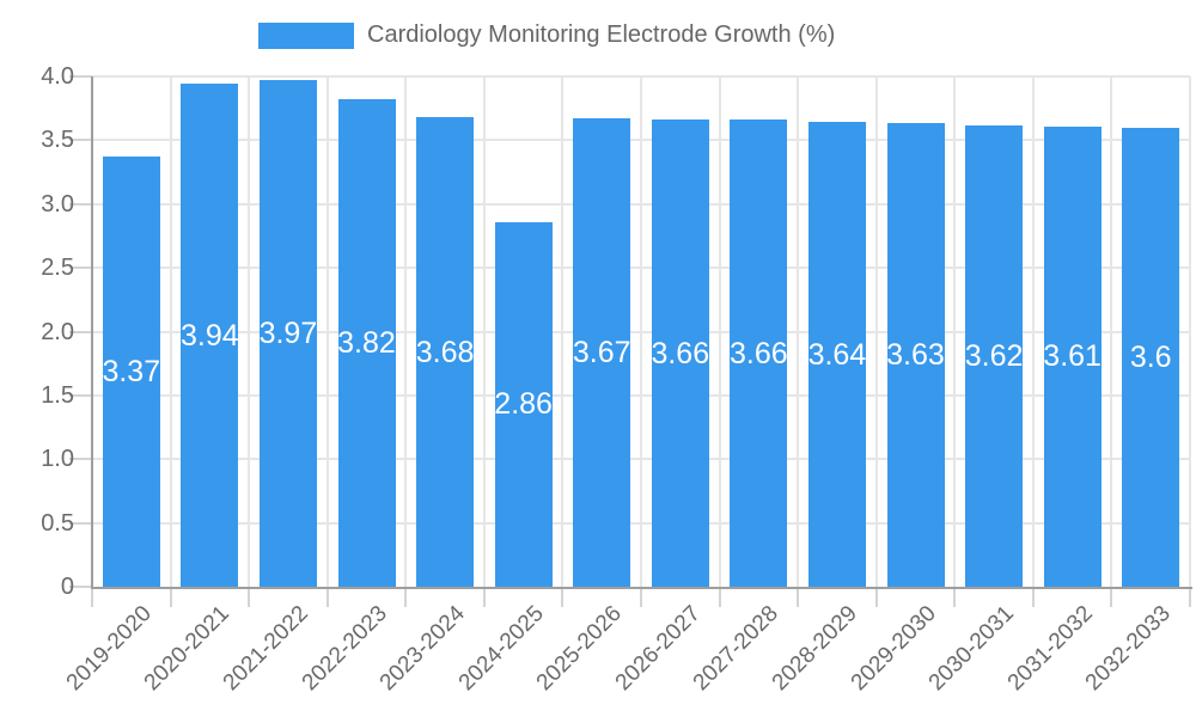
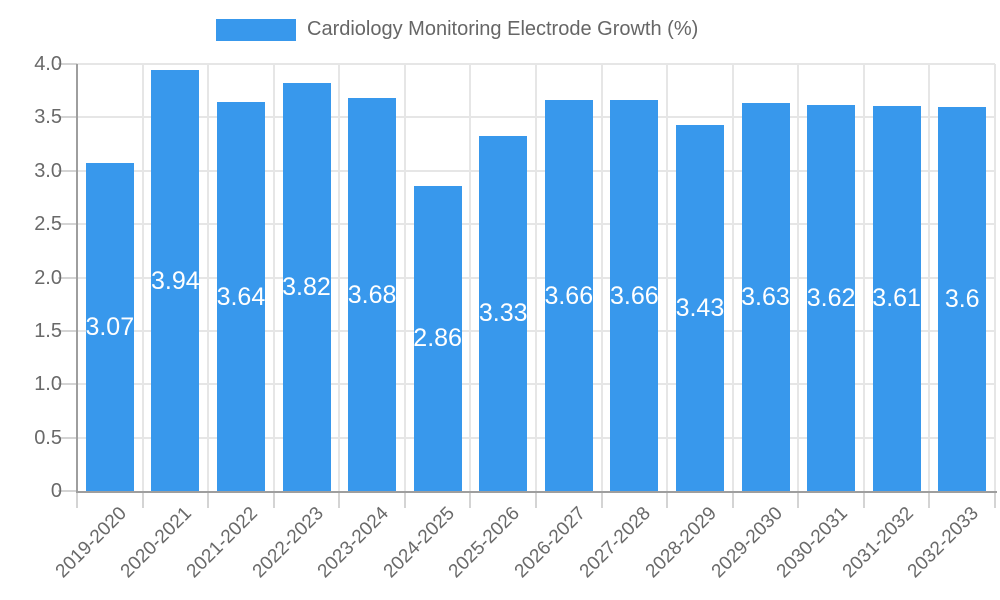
2019-2020: 3.37 -> 3.07
2021-2022: 3.97 -> 3.64
2025-2026: 3.67 -> 3.33
2028-2029: 3.64 -> 3.43
